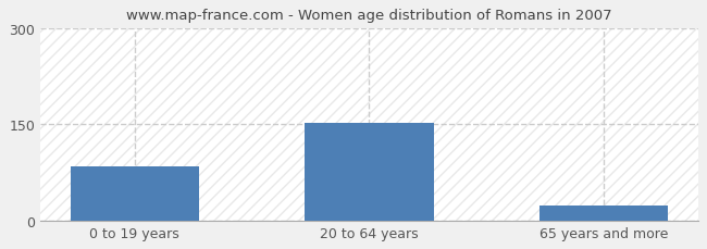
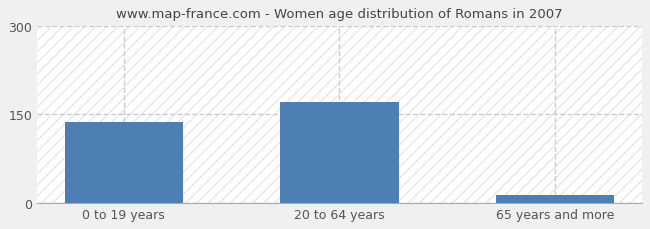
0 to 19 years: 84 -> 137
20 to 64 years: 152 -> 170
65 years and more: 24 -> 13
